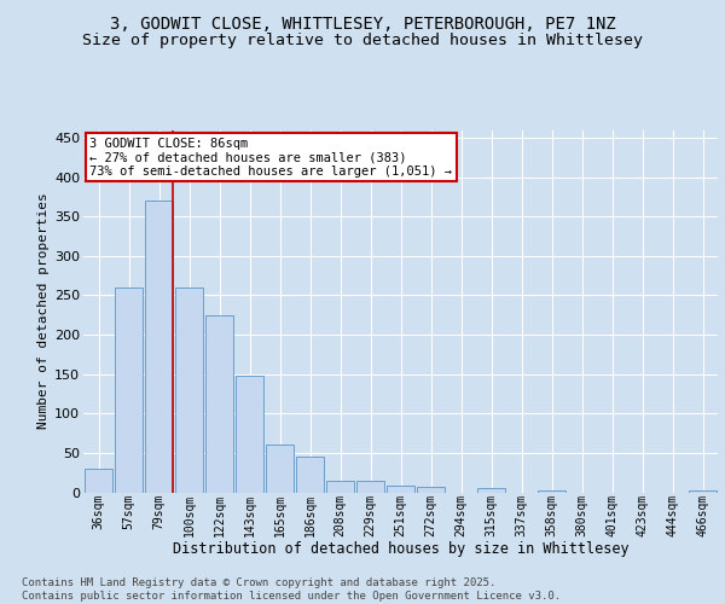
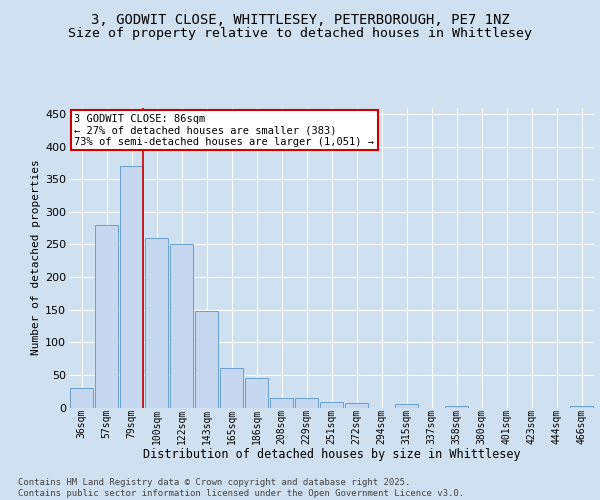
57sqm: 260 -> 280
122sqm: 225 -> 250
